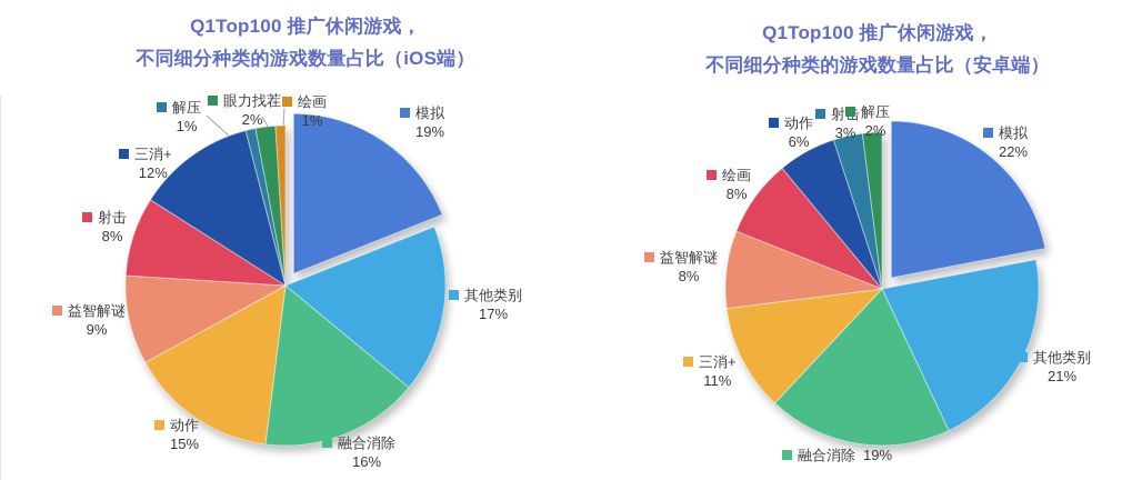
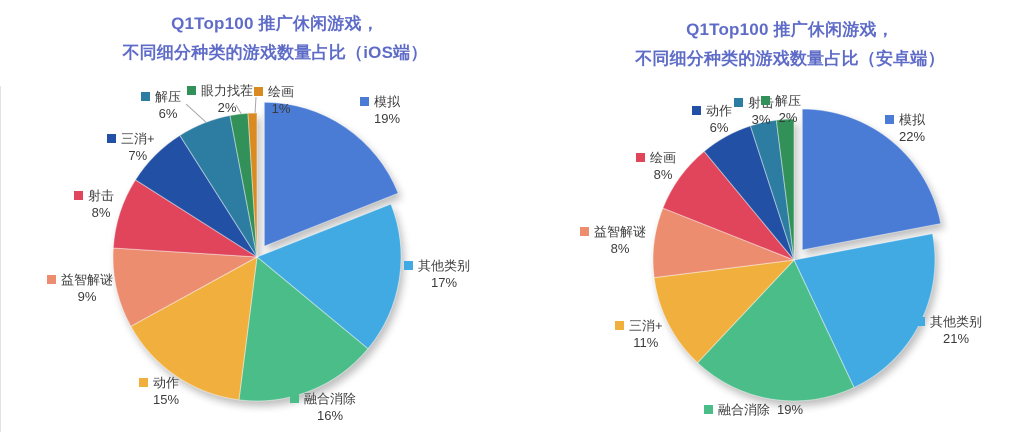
Q1Top100 推广休闲游戏，不同细分种类的游戏数量占比（iOS端）/三消+: 12% -> 7%
Q1Top100 推广休闲游戏，不同细分种类的游戏数量占比（iOS端）/解压: 1% -> 6%
